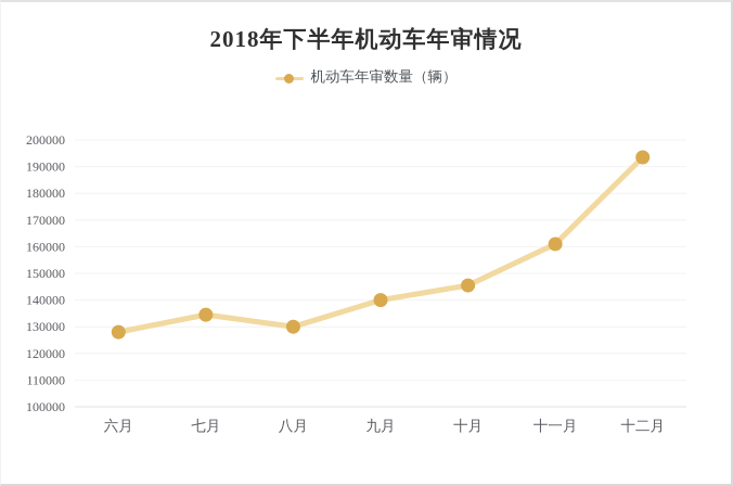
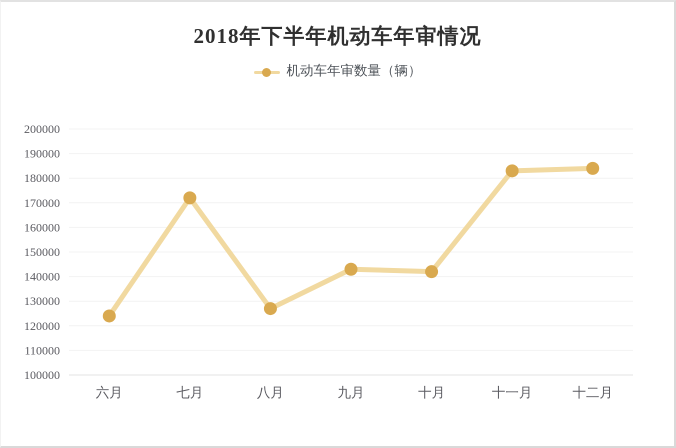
六月: 128000 -> 124000
七月: 134000 -> 172000
八月: 130000 -> 127000
九月: 140000 -> 143000
十月: 146000 -> 142000
十一月: 161000 -> 183000
十二月: 194000 -> 184000
